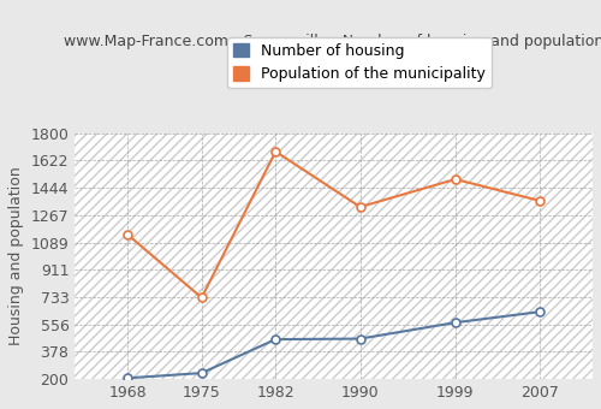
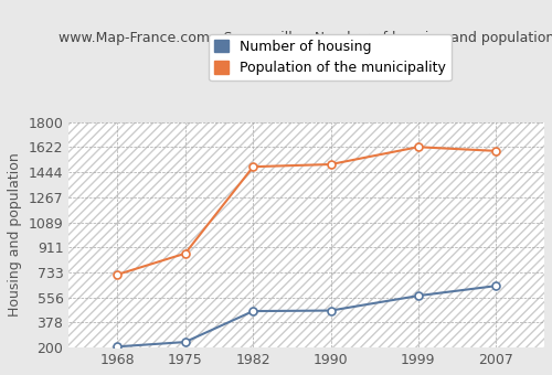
Population of the municipality/1968: 1140 -> 720
Population of the municipality/1975: 730 -> 870
Population of the municipality/1982: 1680 -> 1480
Population of the municipality/1990: 1320 -> 1500
Population of the municipality/1999: 1500 -> 1620
Population of the municipality/2007: 1360 -> 1600
